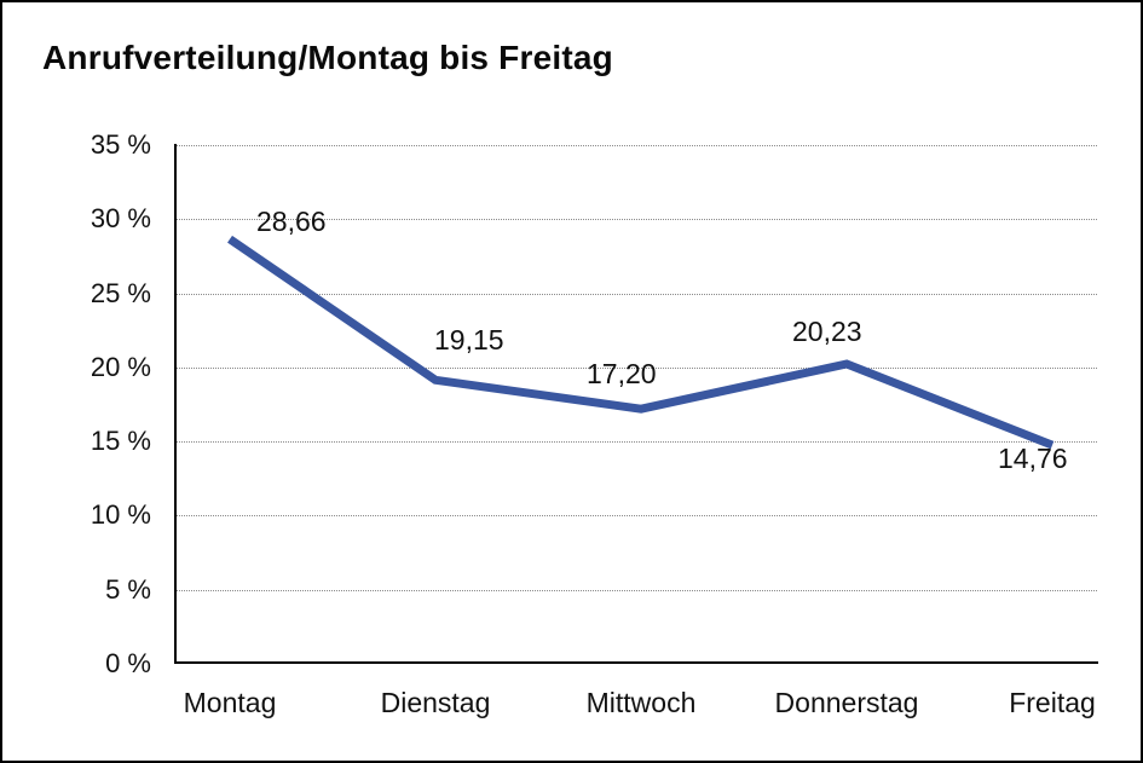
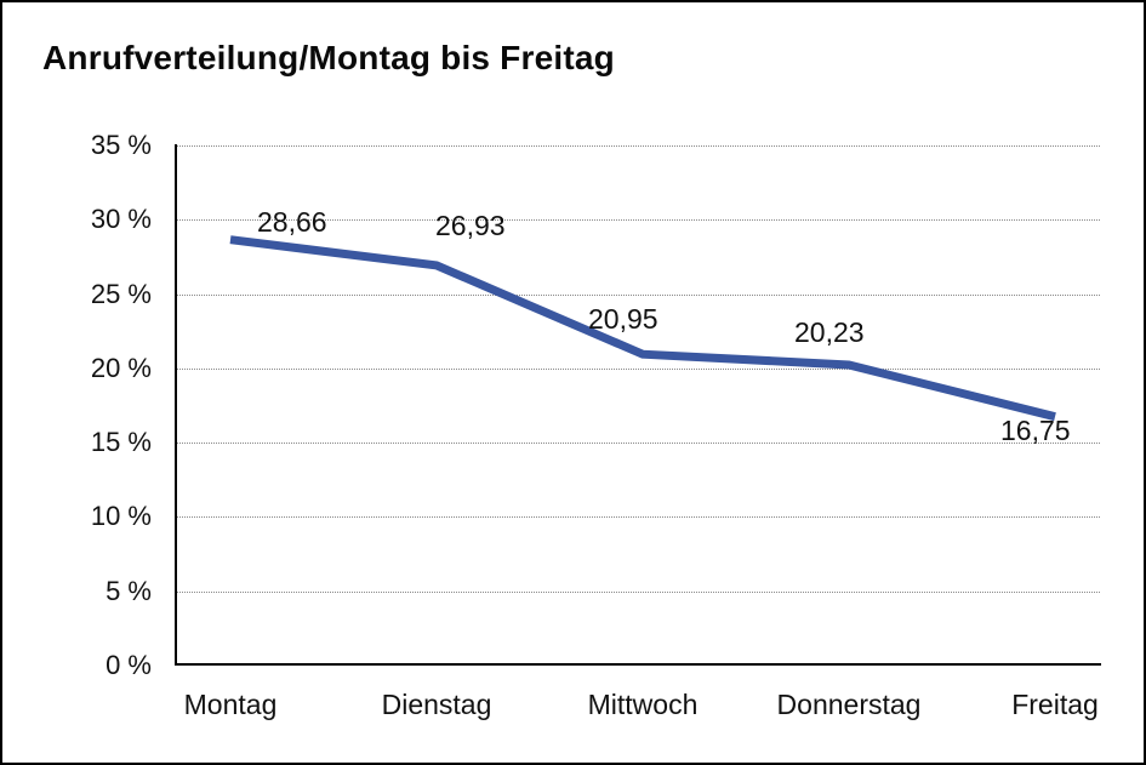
Dienstag: 19,15 -> 26,93
Mittwoch: 17,20 -> 20,95
Freitag: 14,76 -> 16,75
